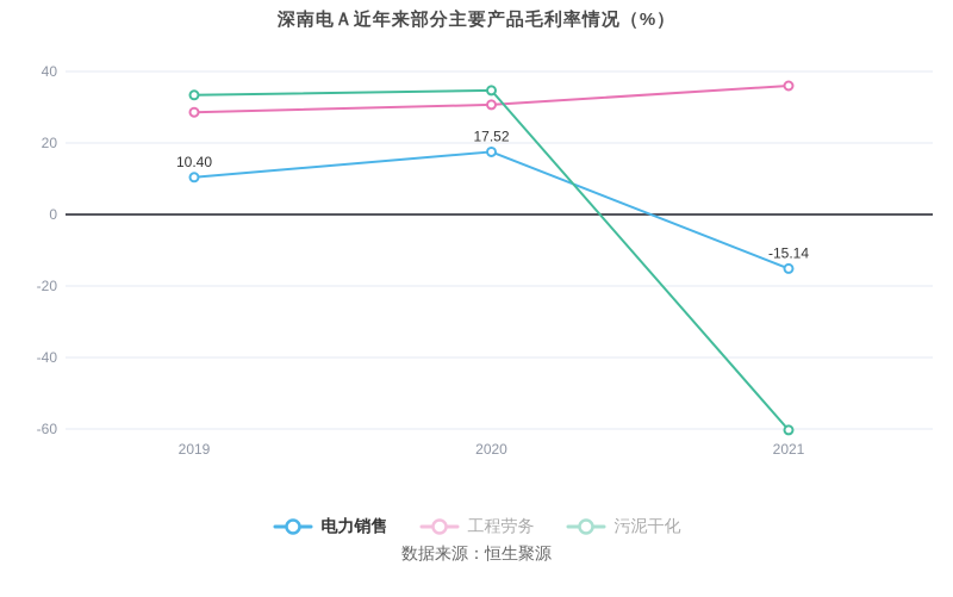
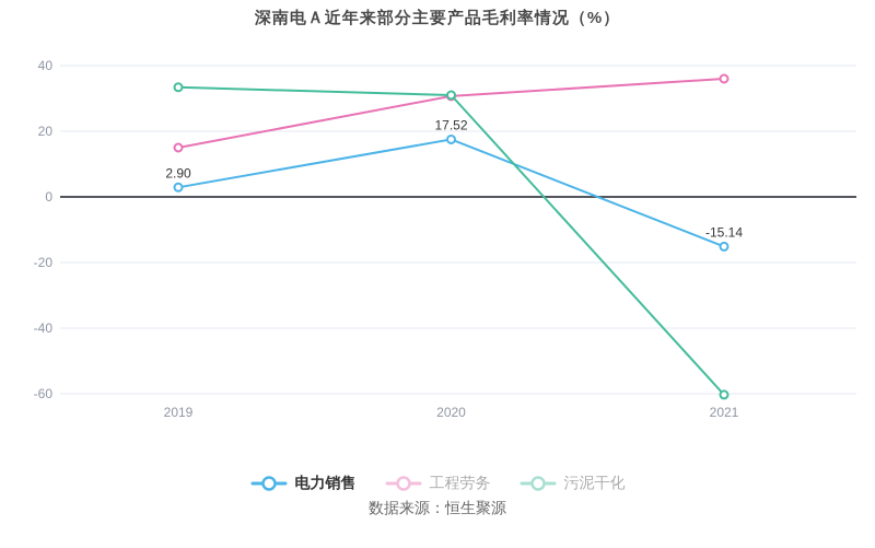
电力销售/2019: 10.40 -> 2.90
工程劳务/2019: 29 -> 15
污泥干化/2020: 35 -> 31
